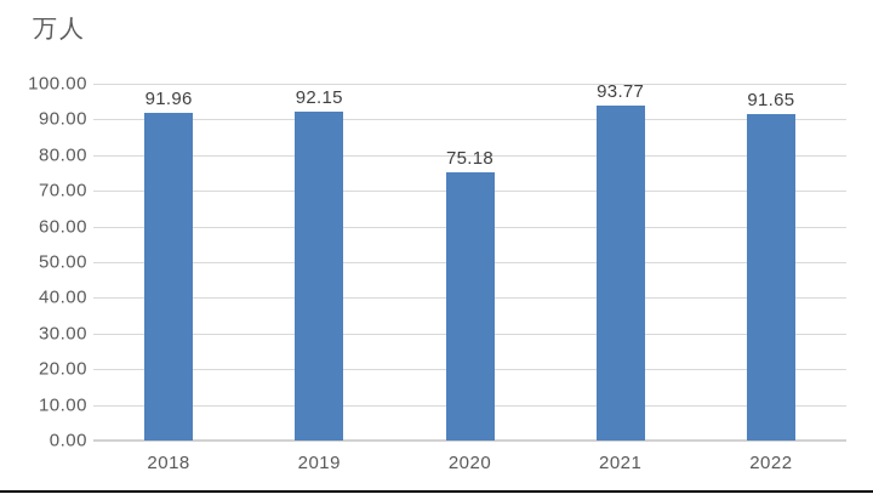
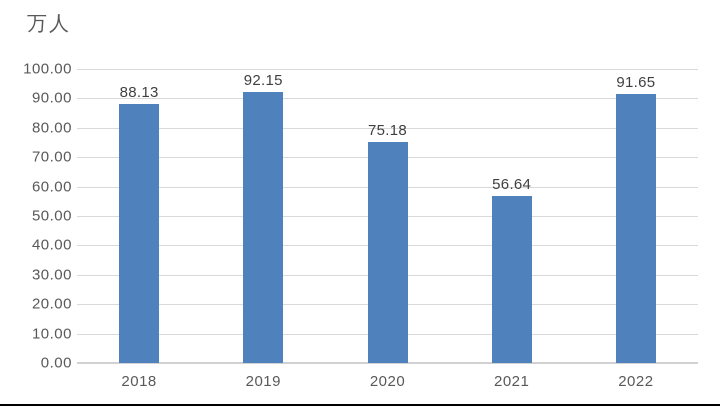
2018: 91.96 -> 88.13
2021: 93.77 -> 56.64
